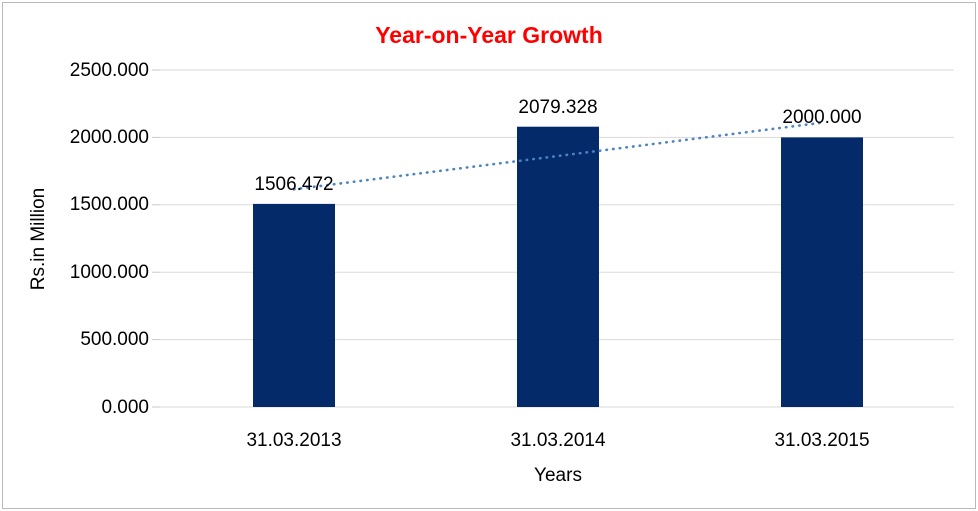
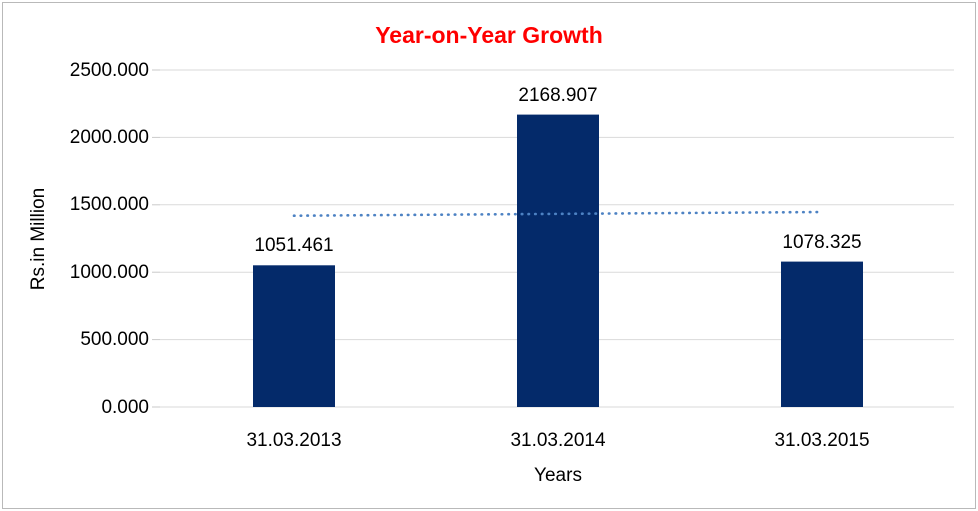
31.03.2013: 1506.472 -> 1051.461
31.03.2014: 2079.328 -> 2168.907
31.03.2015: 2000.000 -> 1078.325
